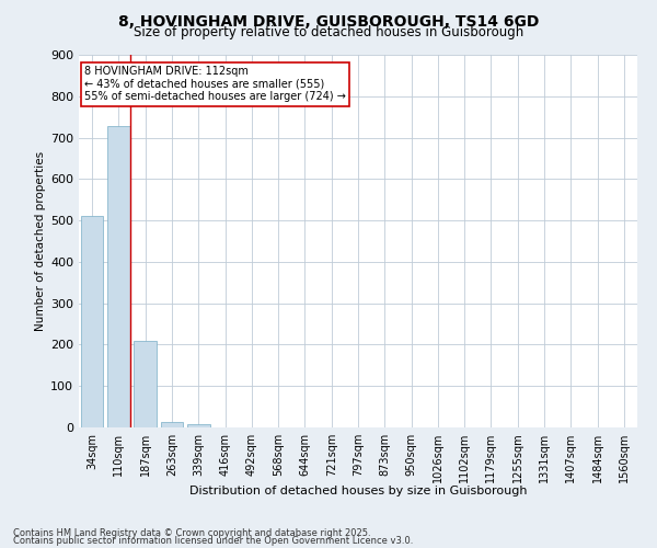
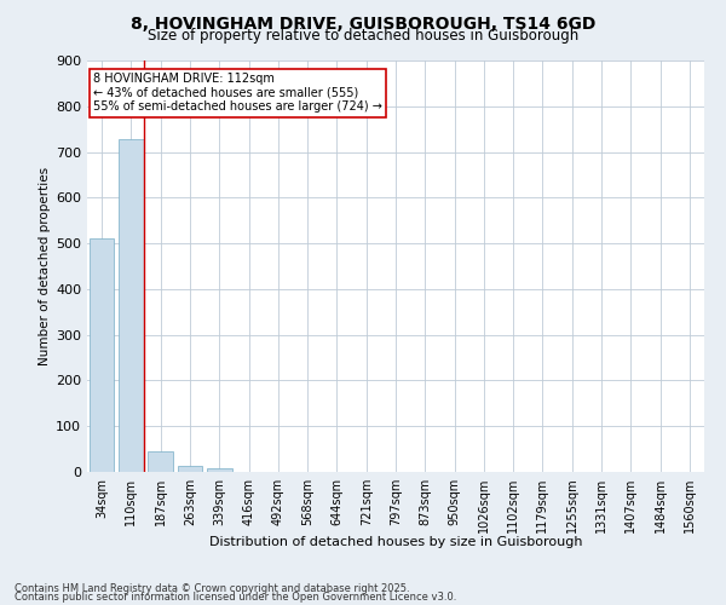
187sqm: 210 -> 45
